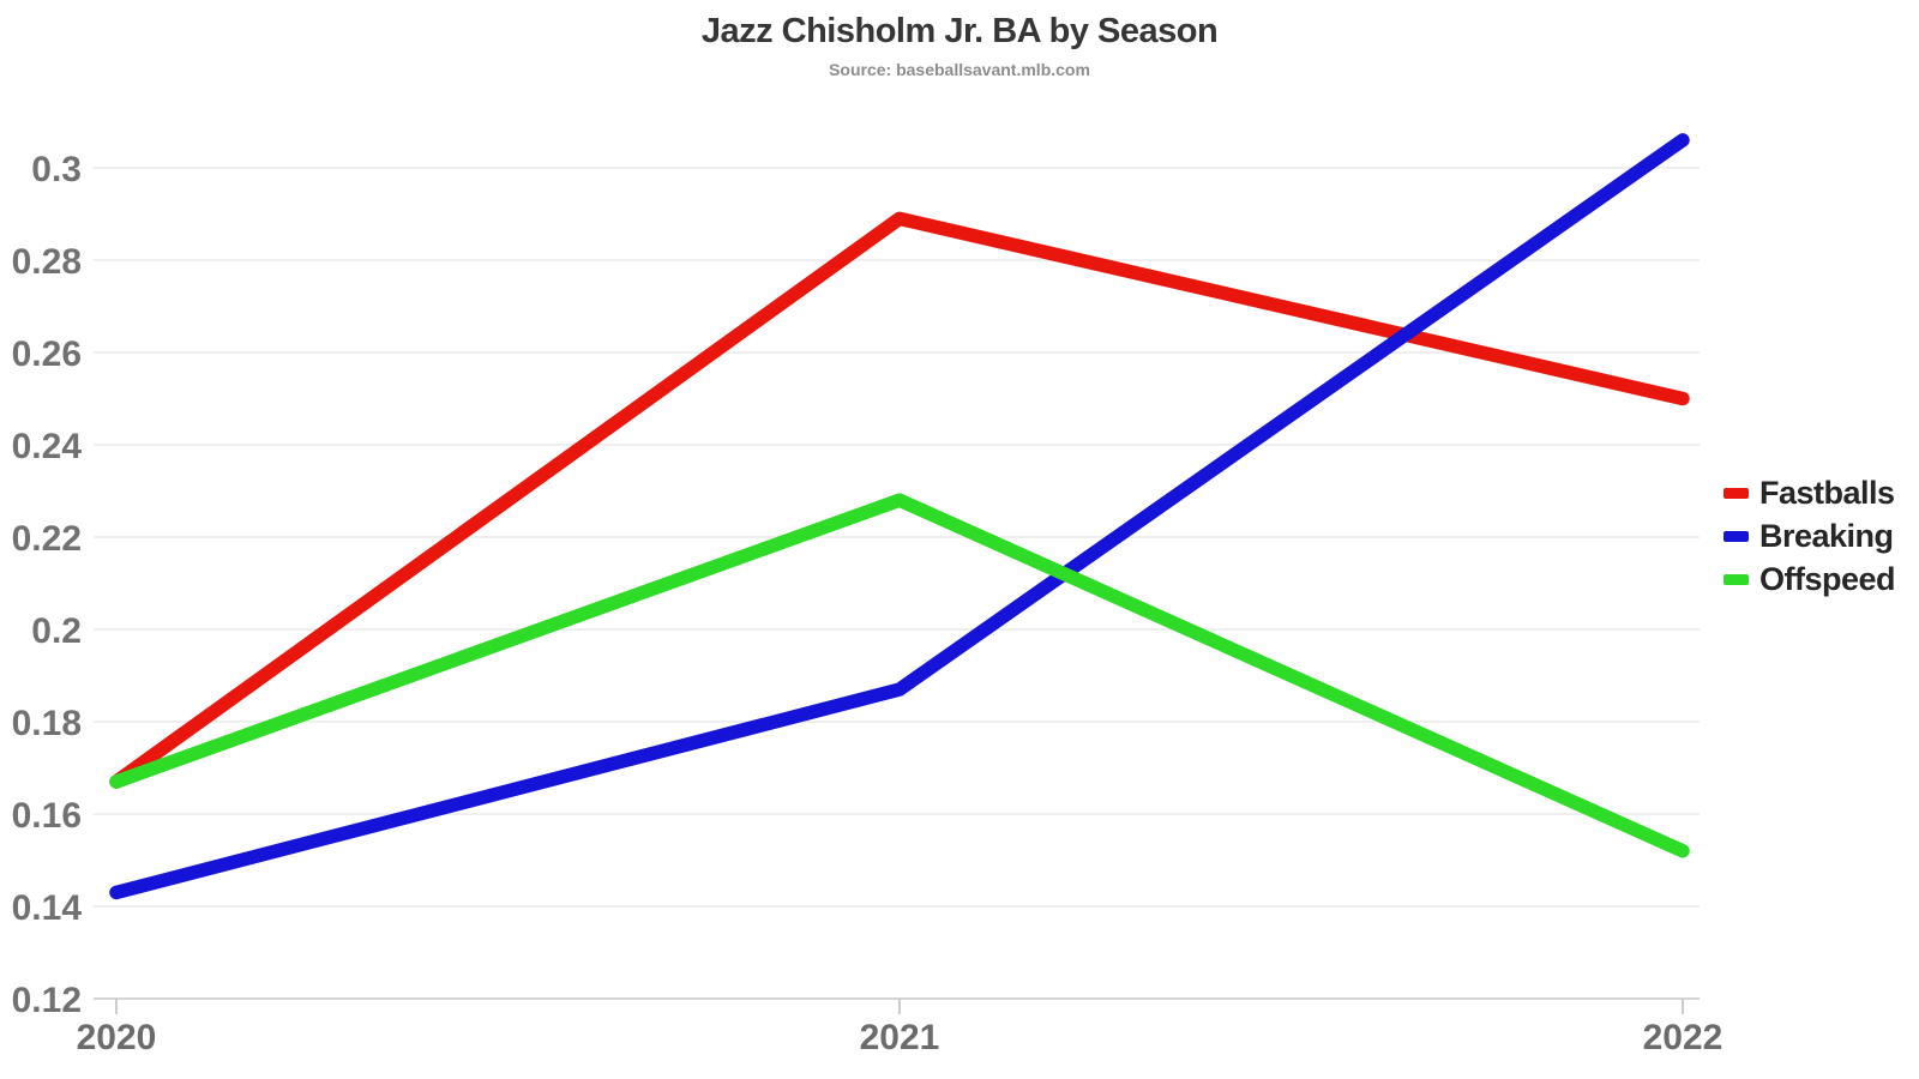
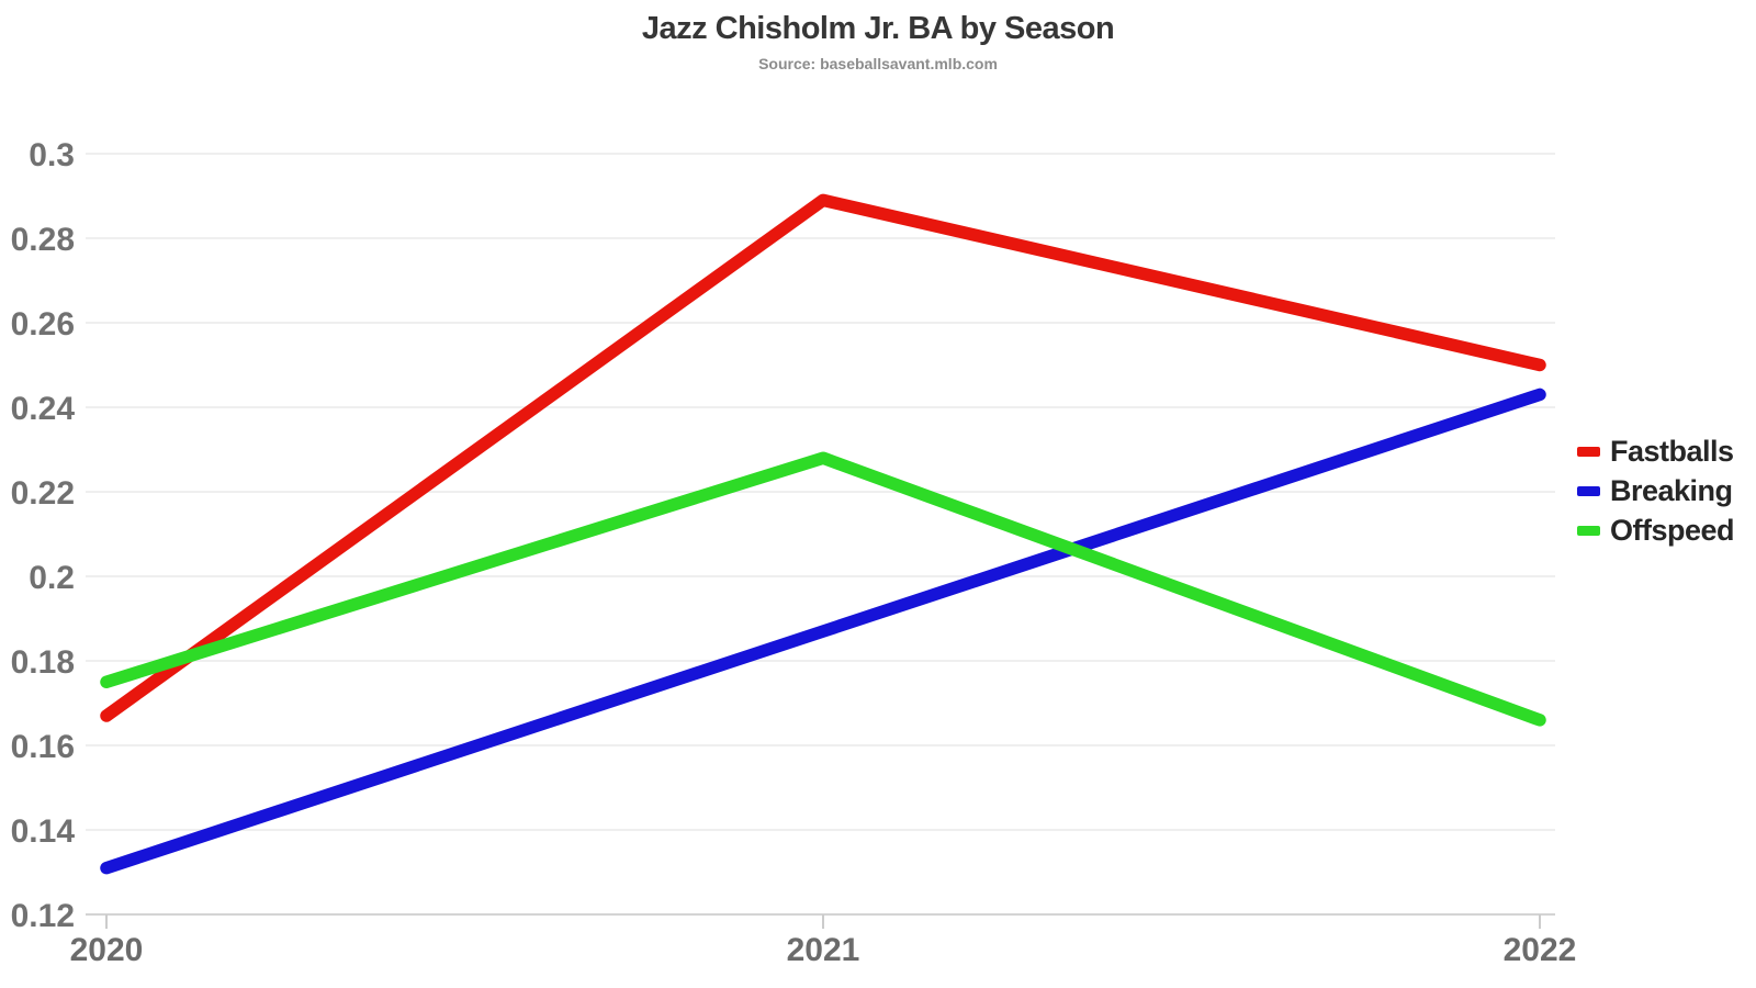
Breaking/2020: 0.143 -> 0.131
Offspeed/2020: 0.167 -> 0.175
Breaking/2022: 0.306 -> 0.243
Offspeed/2022: 0.152 -> 0.166
